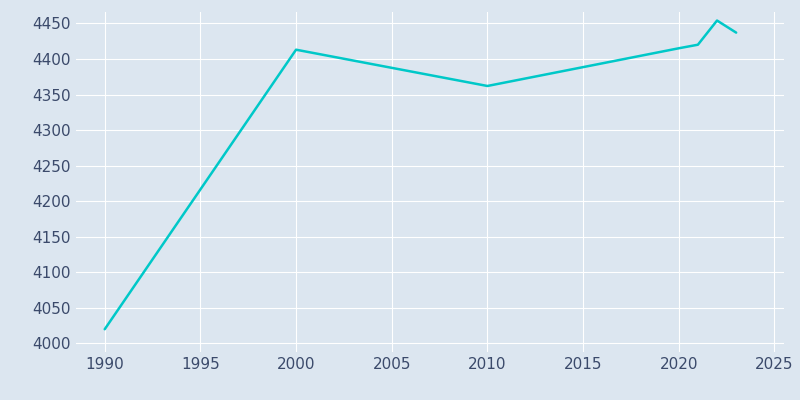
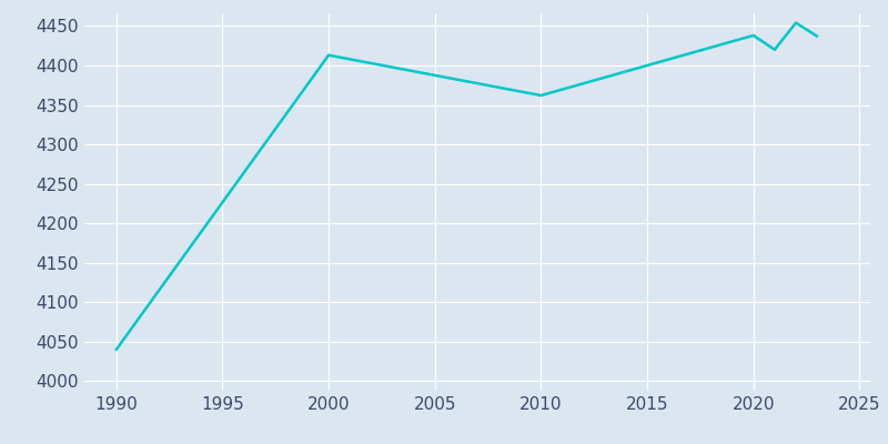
1990: 4020 -> 4040
2020: 4415 -> 4438
